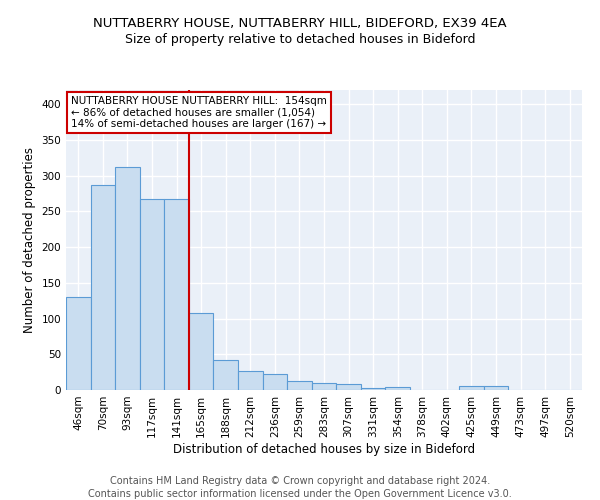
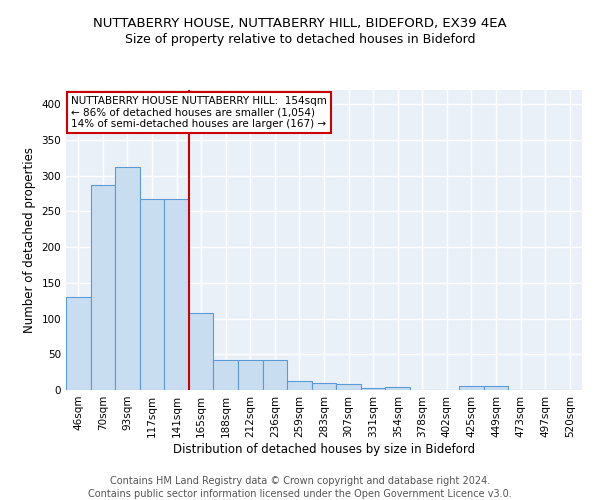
212sqm: 26 -> 42
236sqm: 22 -> 42
